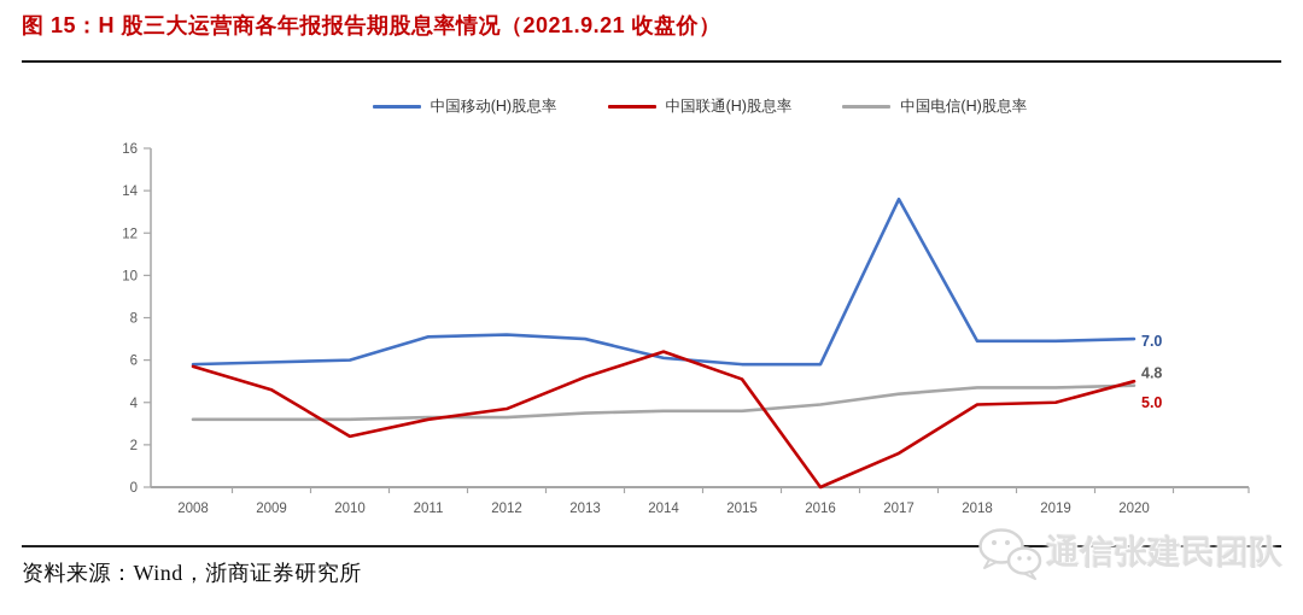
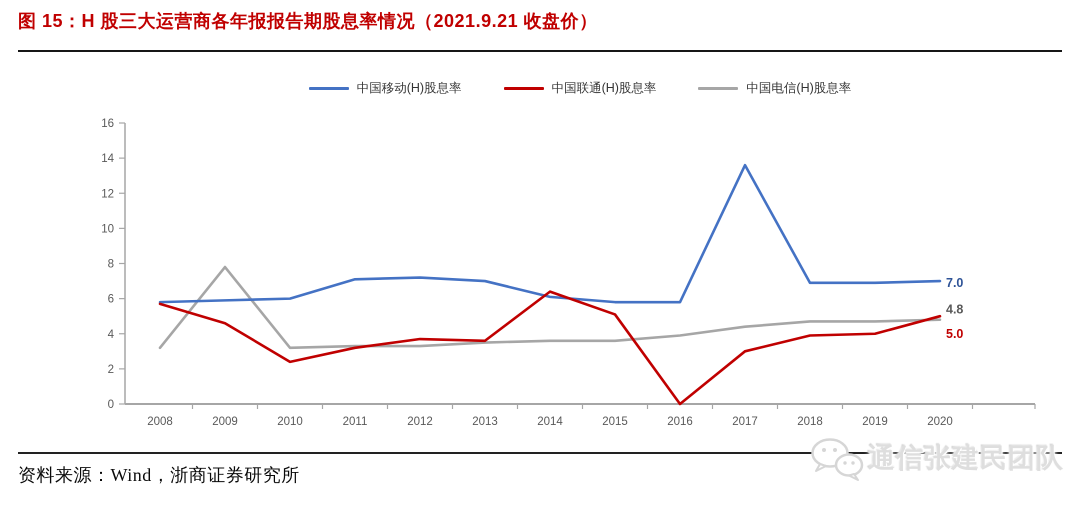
中国电信(H)股息率/2009: 3.2 -> 7.8
中国联通(H)股息率/2013: 5.2 -> 3.6
中国联通(H)股息率/2017: 1.6 -> 3.0
